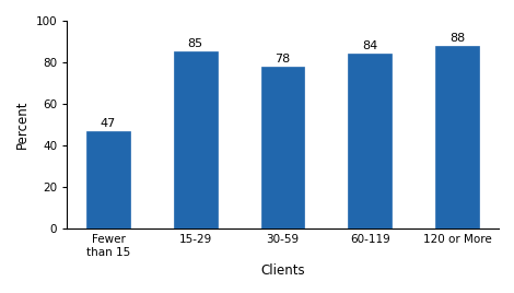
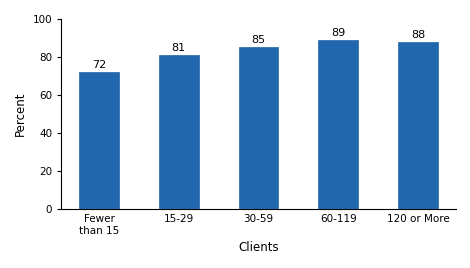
Fewer than 15: 47 -> 72
15-29: 85 -> 81
30-59: 78 -> 85
60-119: 84 -> 89
